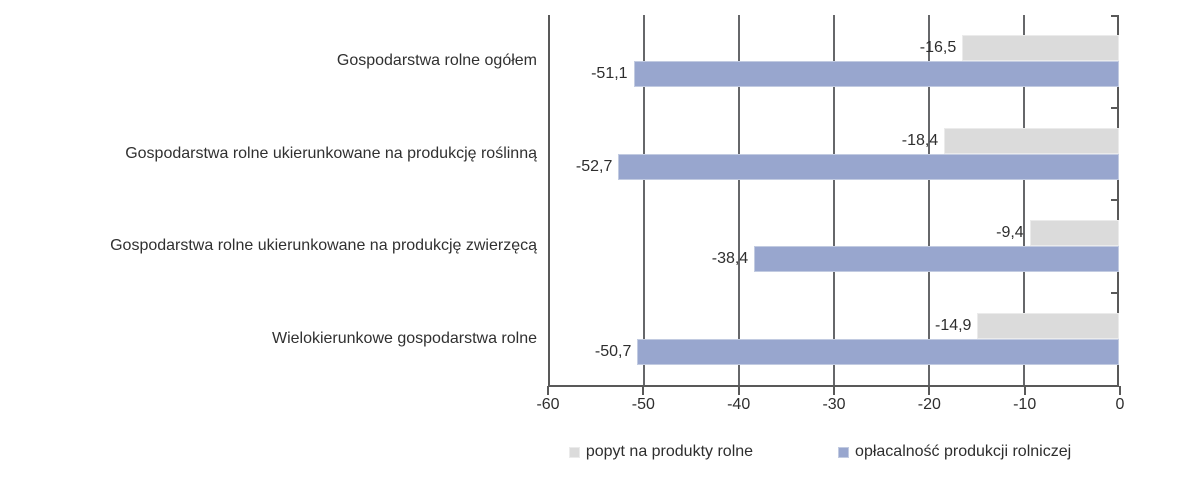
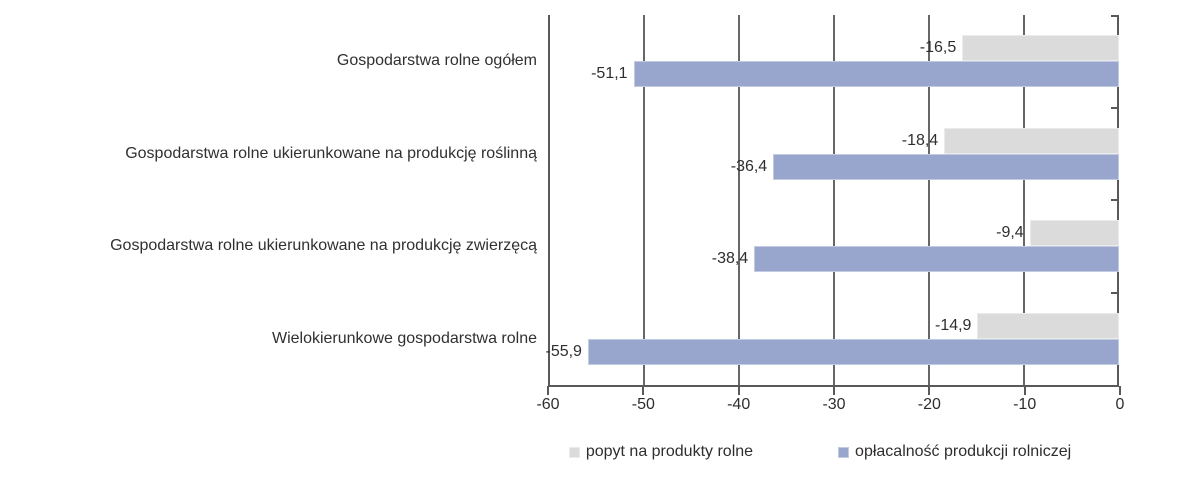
opłacalność produkcji rolniczej/Gospodarstwa rolne ukierunkowane na produkcję roślinną: -52,7 -> -36,4
opłacalność produkcji rolniczej/Wielokierunkowe gospodarstwa rolne: -50,7 -> -55,9
